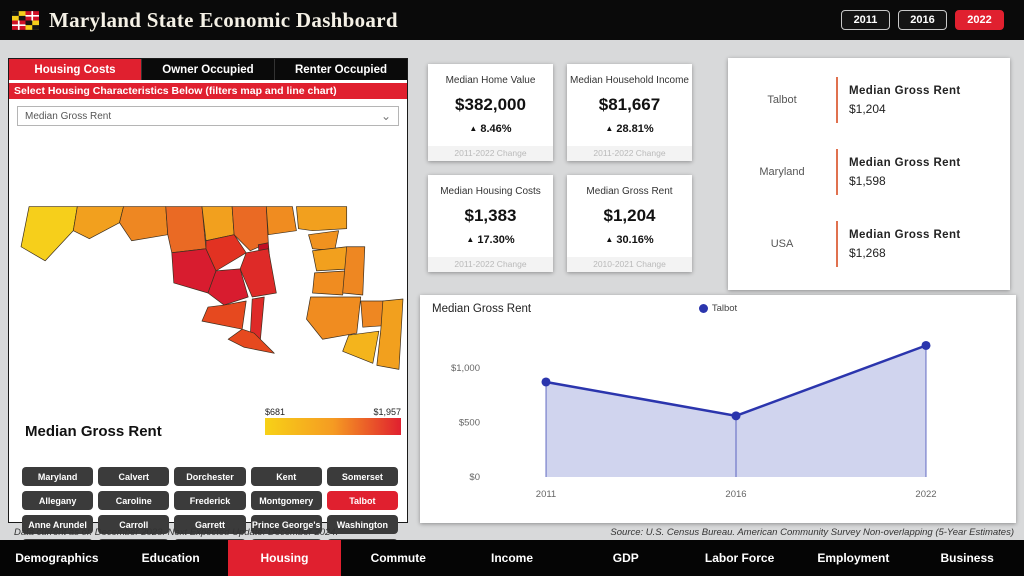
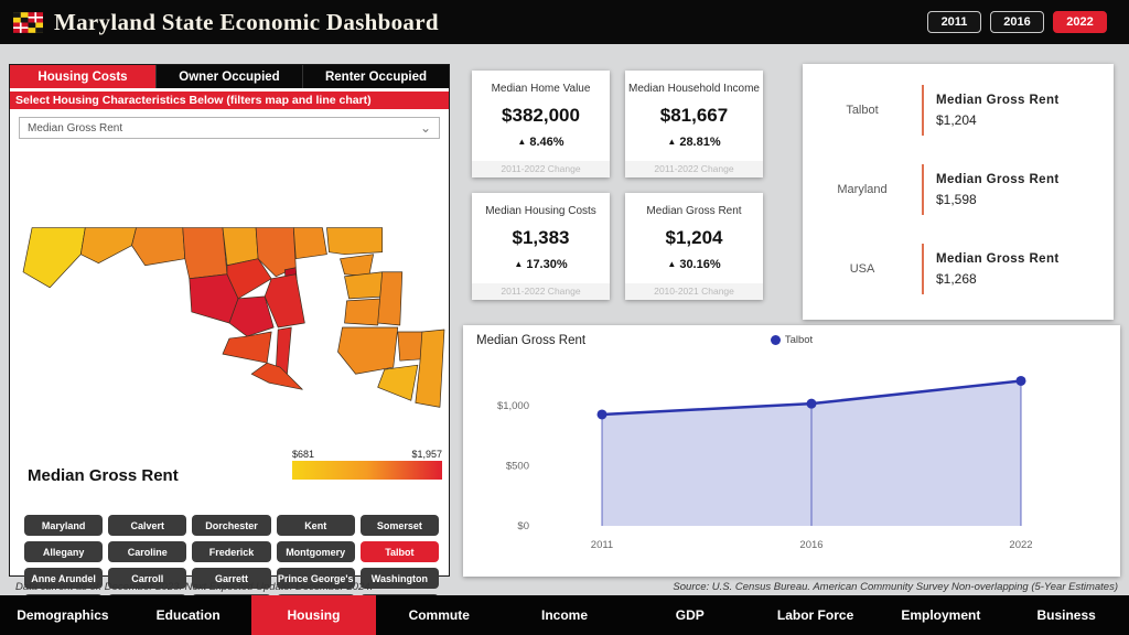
2011: $870 -> $920
2016: $560 -> $1020
